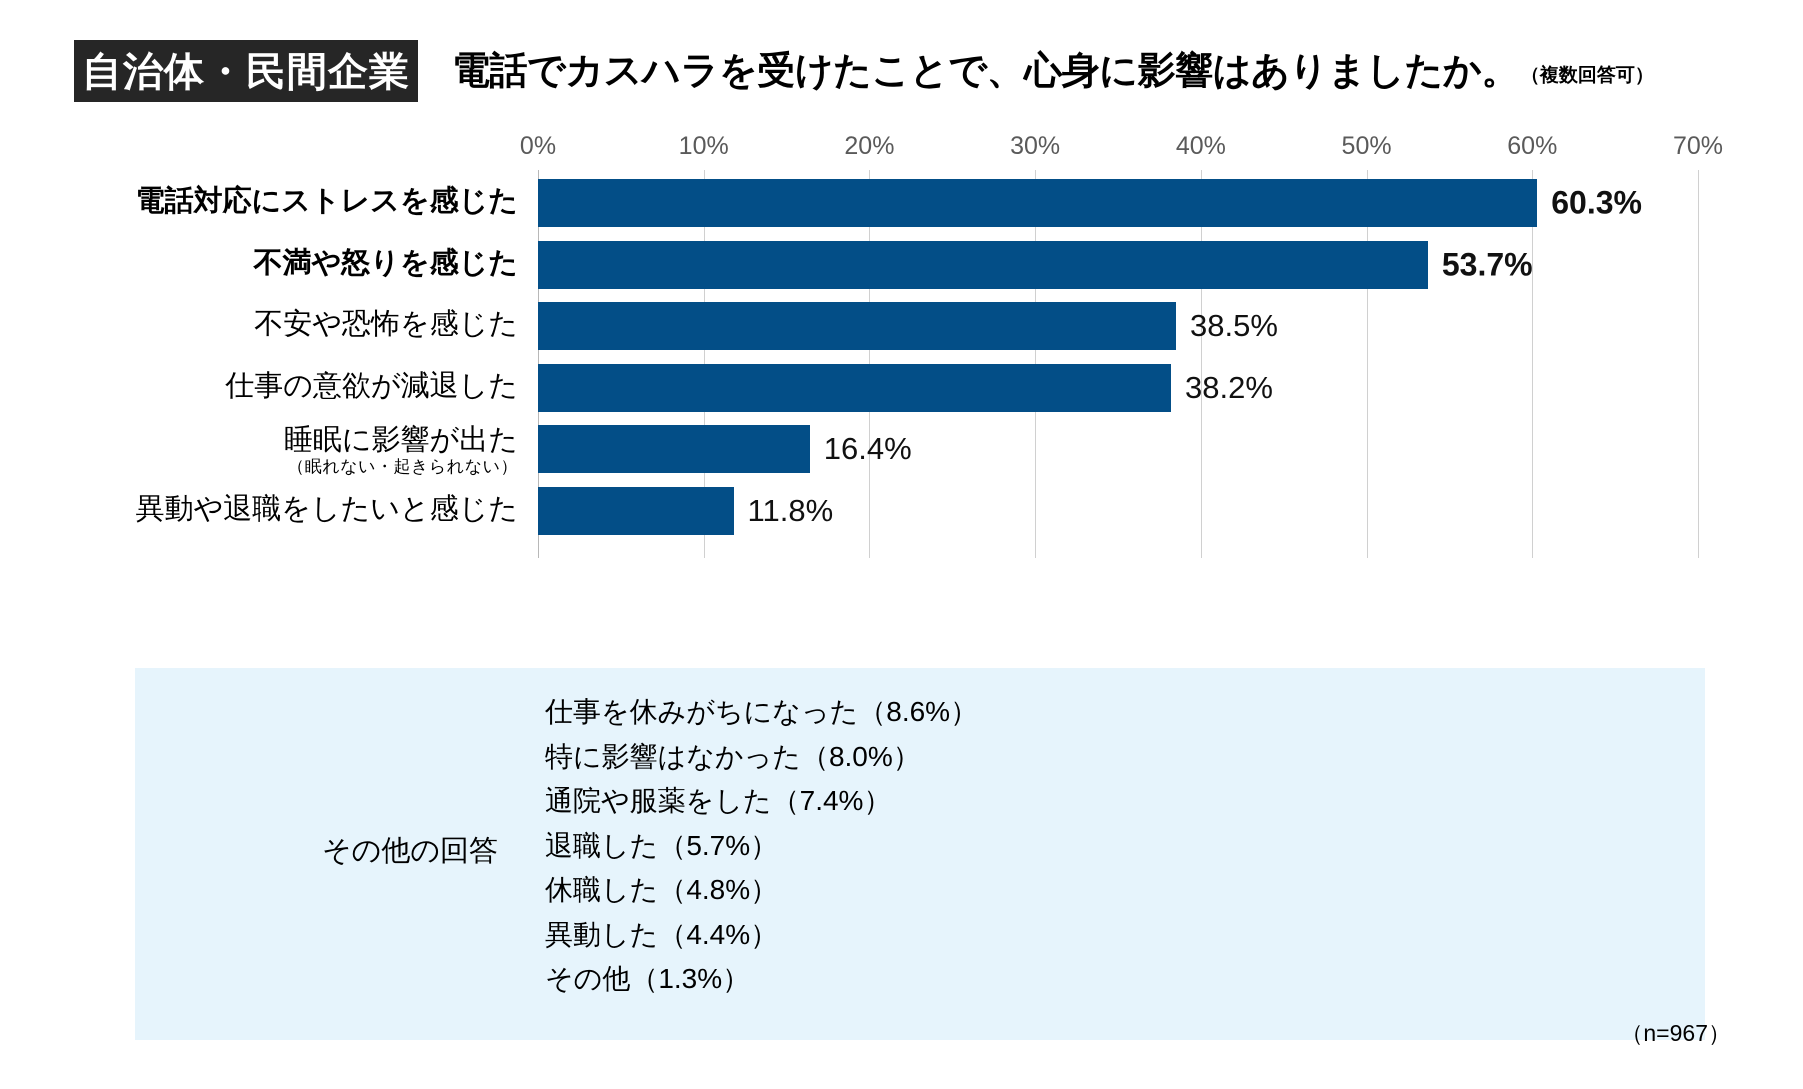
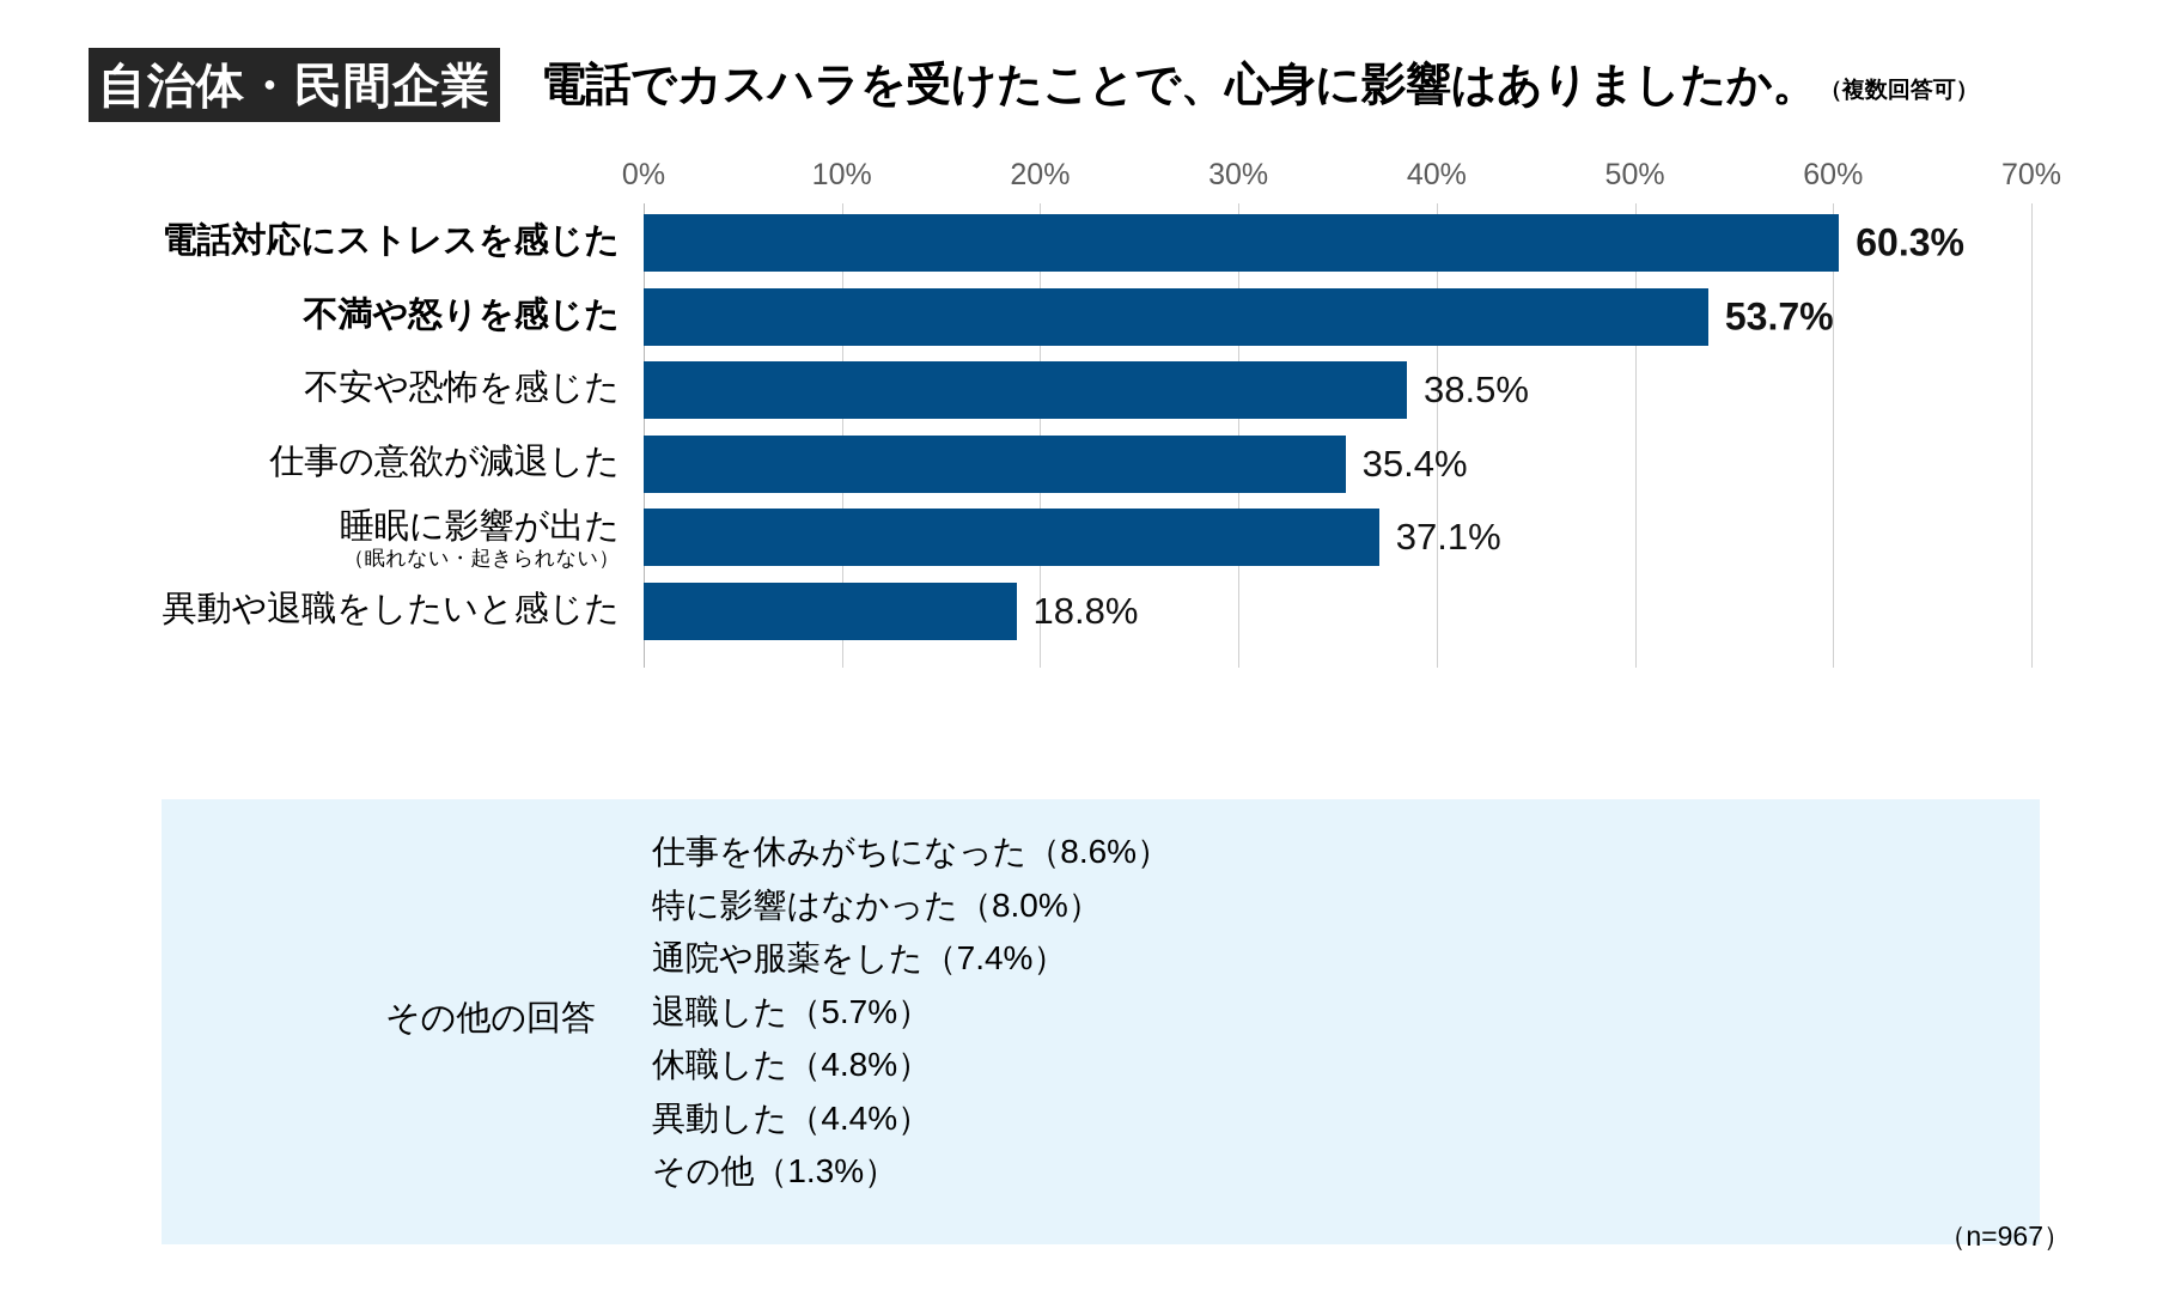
仕事の意欲が減退した: 38.2% -> 35.4%
睡眠に影響が出た: 16.4% -> 37.1%
異動や退職をしたいと感じた: 11.8% -> 18.8%
